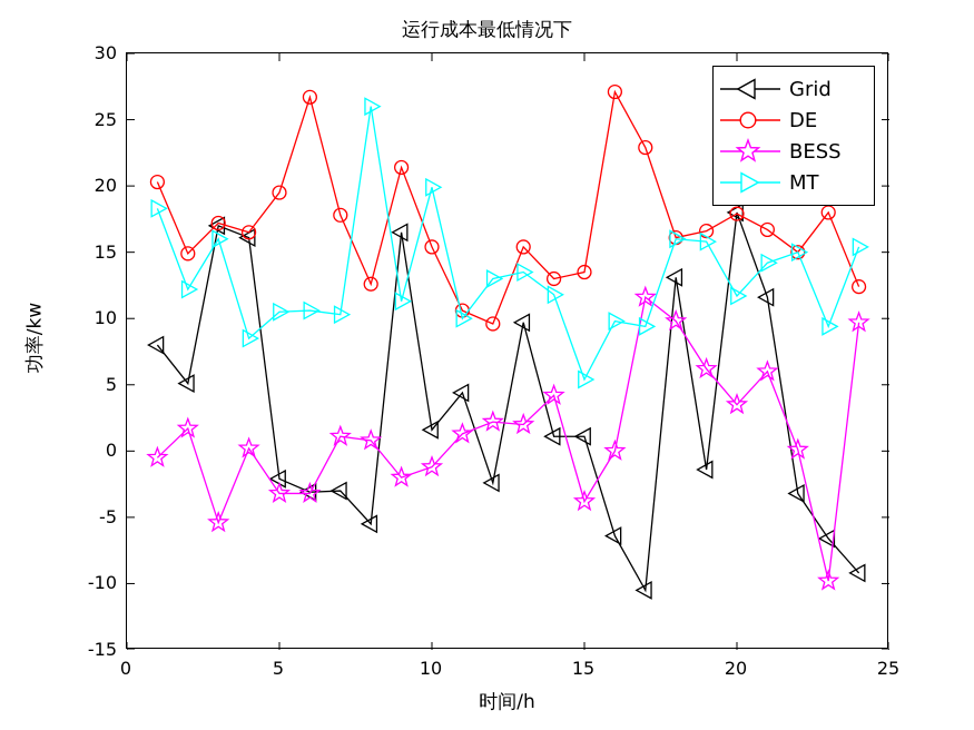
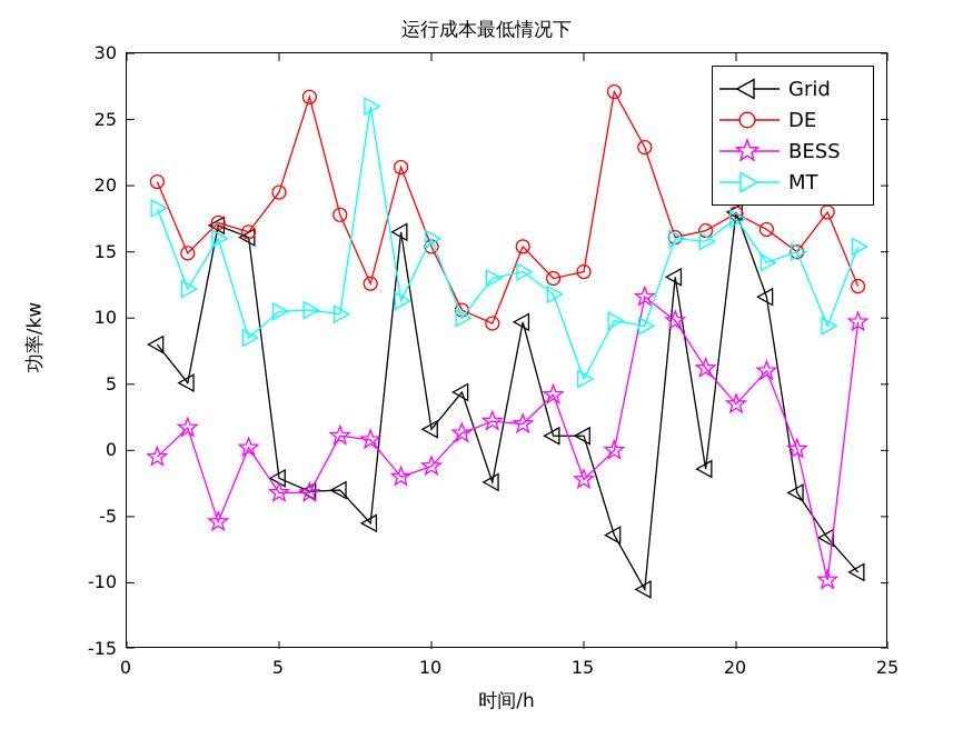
MT/10: 19.9 -> 16.0
BESS/15: -3.8 -> -2.2
MT/20: 11.7 -> 17.5
